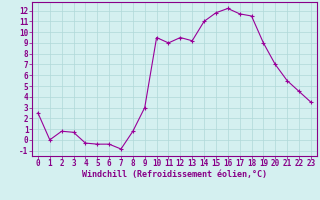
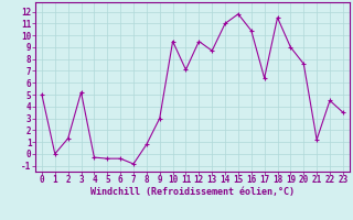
0: 2.5 -> 5.0
2: 0.8 -> 1.3
3: 0.7 -> 5.2
11: 9.0 -> 7.1
13: 9.2 -> 8.7
16: 12.2 -> 10.4
17: 11.7 -> 6.4
20: 7.0 -> 7.6
21: 5.5 -> 1.2
